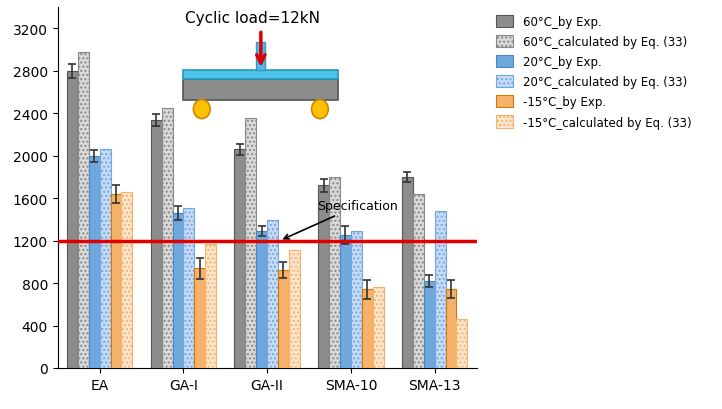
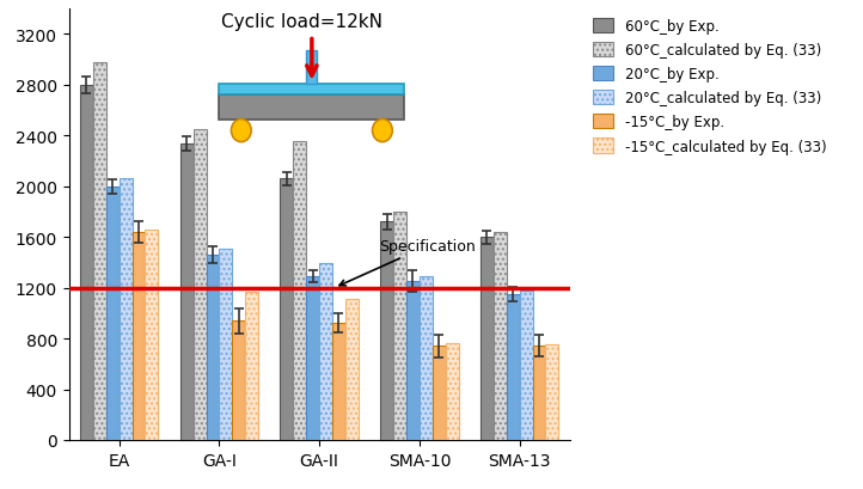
60°C_by Exp./SMA-13: 1800 -> 1600
20°C_by Exp./SMA-13: 820 -> 1150
20°C_calculated by Eq. (33)/SMA-13: 1480 -> 1180
-15°C_calculated by Eq. (33)/SMA-13: 460 -> 760
